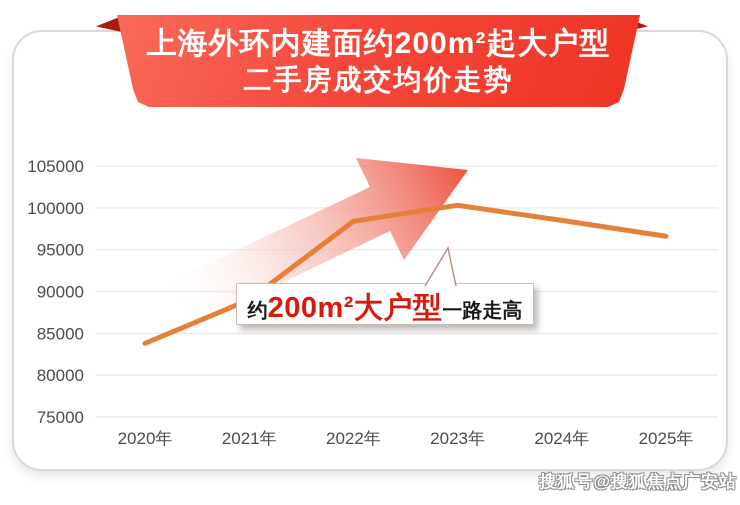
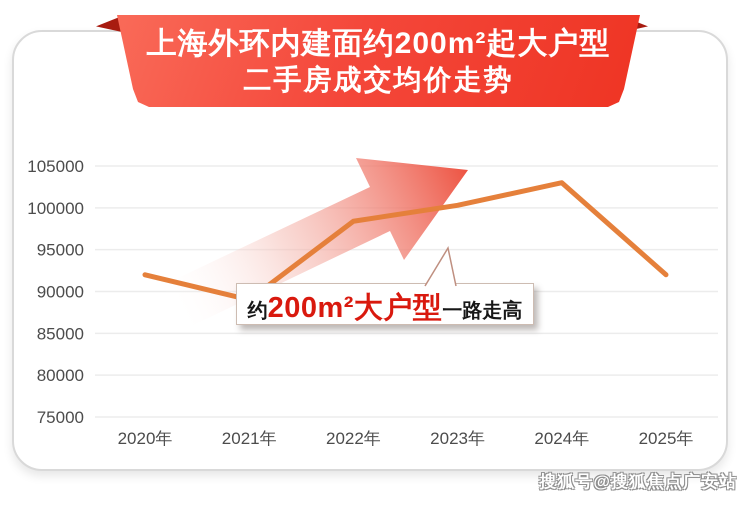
2020年: 84000 -> 92000
2024年: 98000 -> 103000
2025年: 97000 -> 92000
